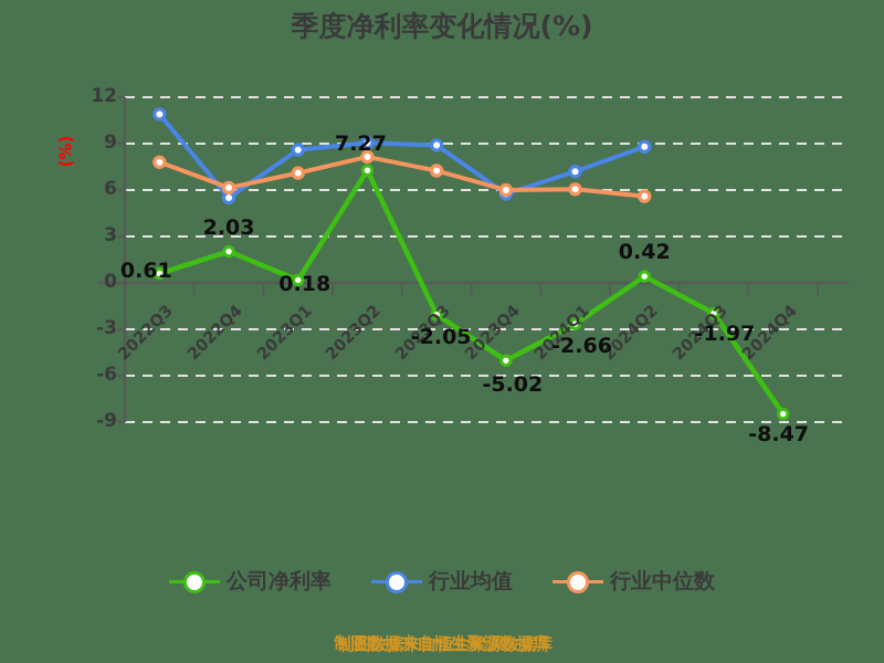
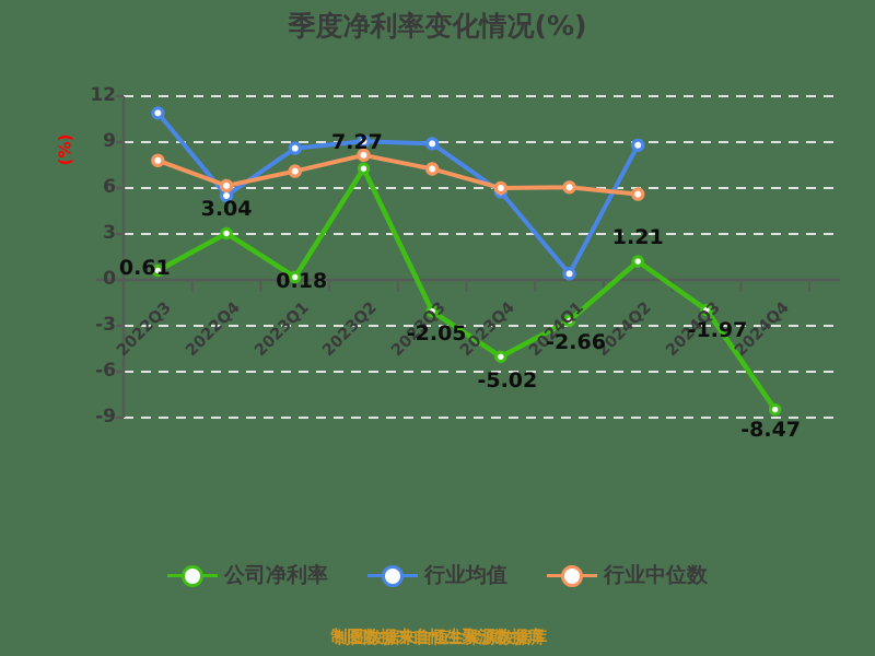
公司净利率/2022Q4: 2.03 -> 3.04
行业均值/2024Q1: 7.2 -> 0.4
公司净利率/2024Q2: 0.42 -> 1.21
